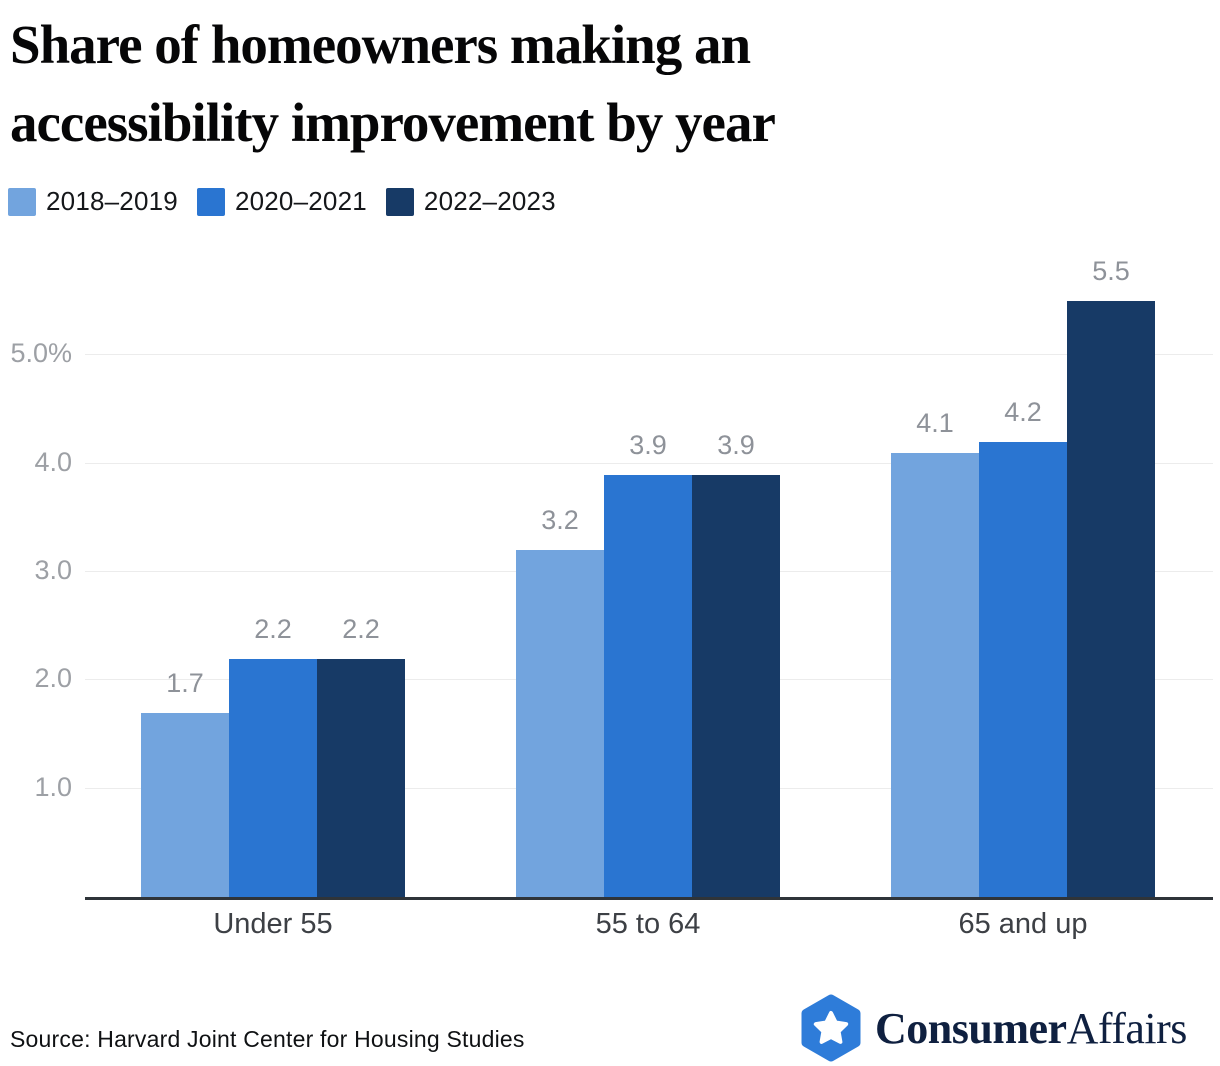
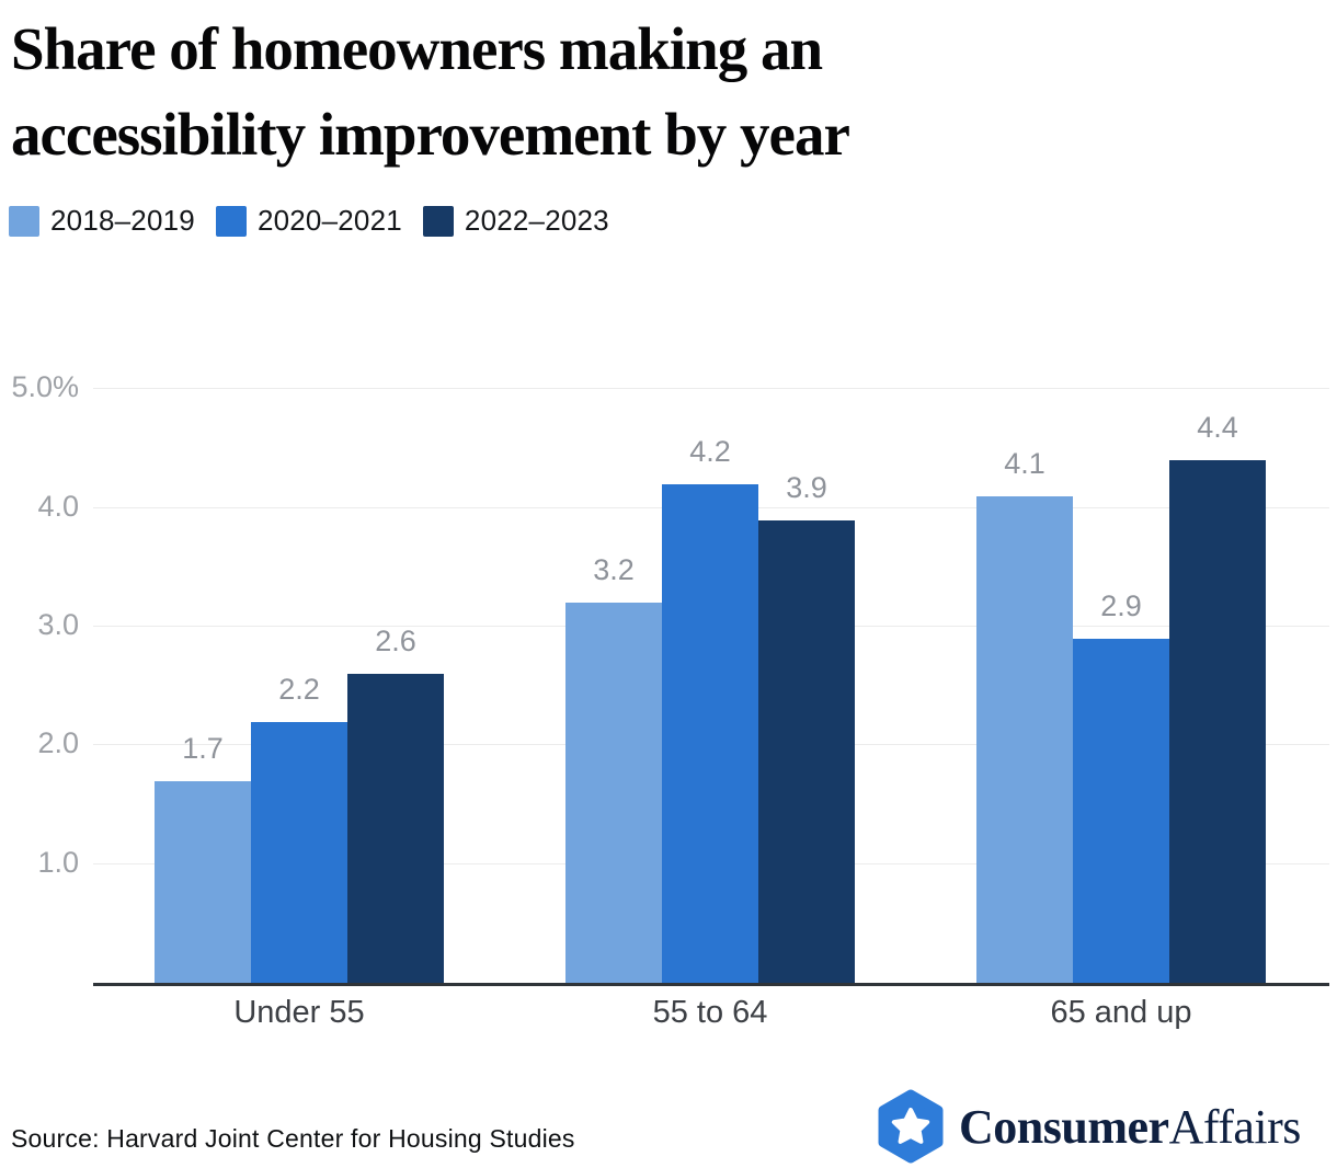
2022–2023/Under 55: 2.2 -> 2.6
2020–2021/55 to 64: 3.9 -> 4.2
2020–2021/65 and up: 4.2 -> 2.9
2022–2023/65 and up: 5.5 -> 4.4
